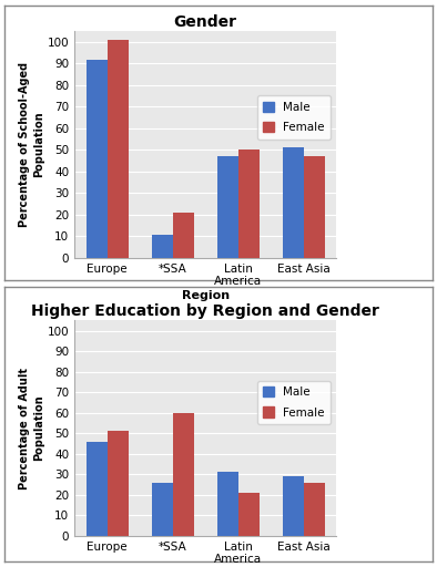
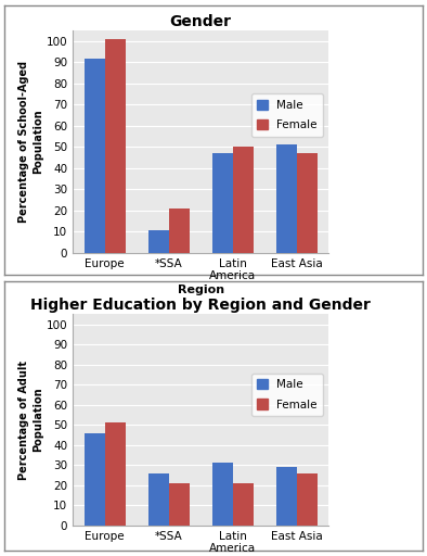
Higher Education by Region and Gender/Female/*SSA: 60 -> 21
